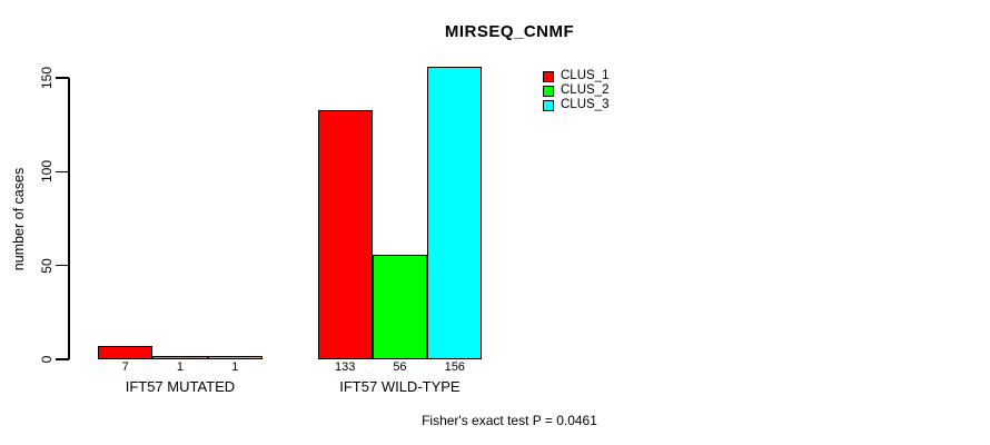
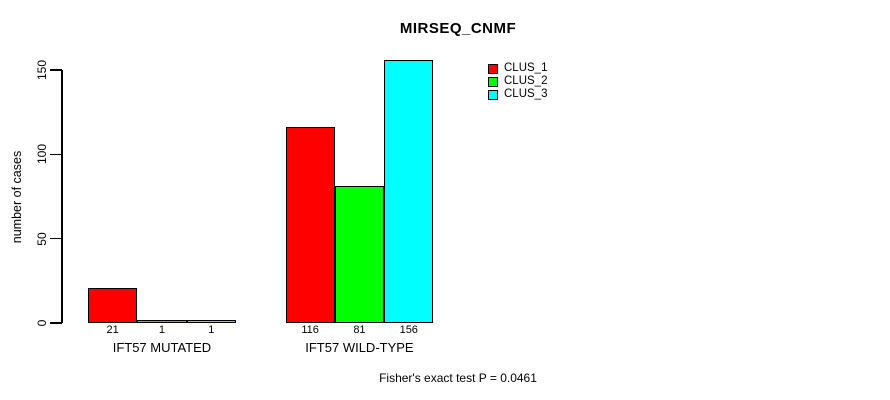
CLUS_1/IFT57 MUTATED: 7 -> 21
CLUS_1/IFT57 WILD-TYPE: 133 -> 116
CLUS_2/IFT57 WILD-TYPE: 56 -> 81
